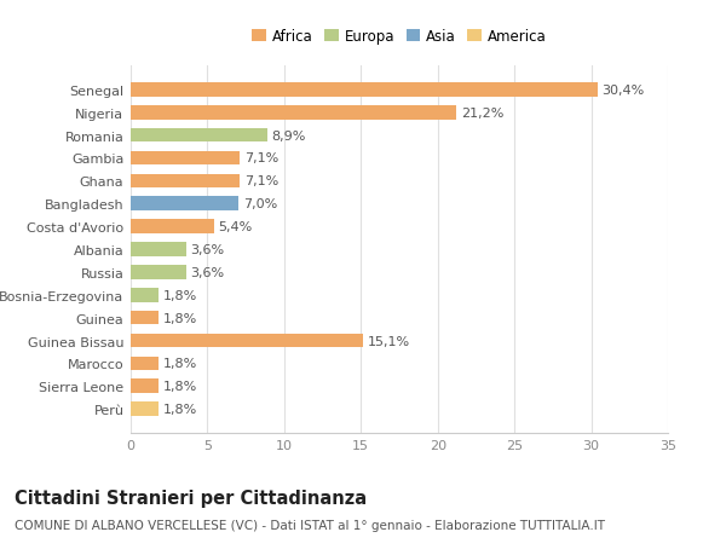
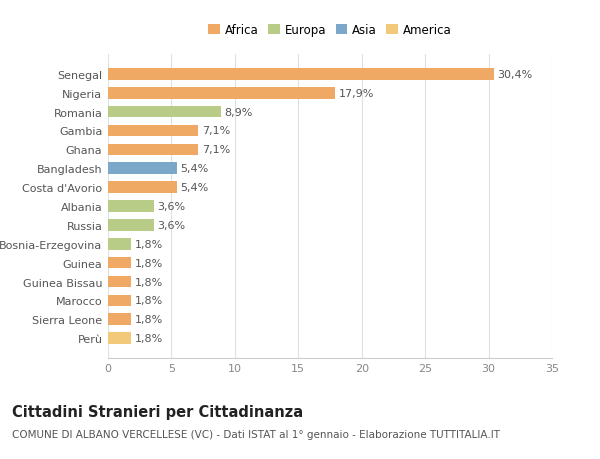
Nigeria: 21,2% -> 17,9%
Bangladesh: 7,0% -> 5,4%
Guinea Bissau: 15,1% -> 1,8%
